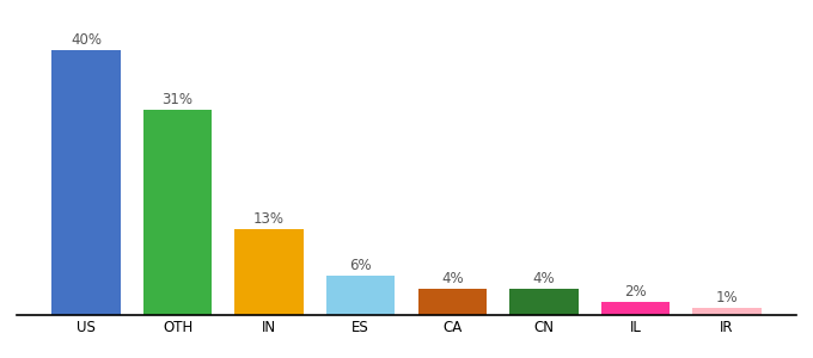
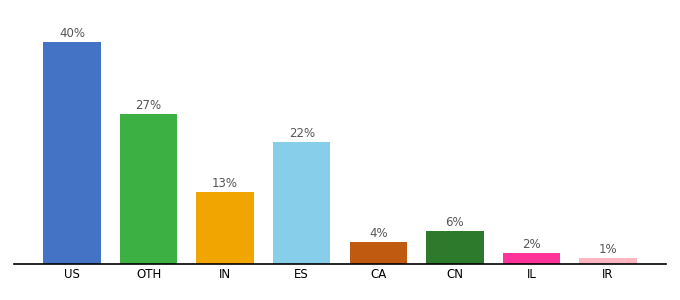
OTH: 31% -> 27%
ES: 6% -> 22%
CN: 4% -> 6%
